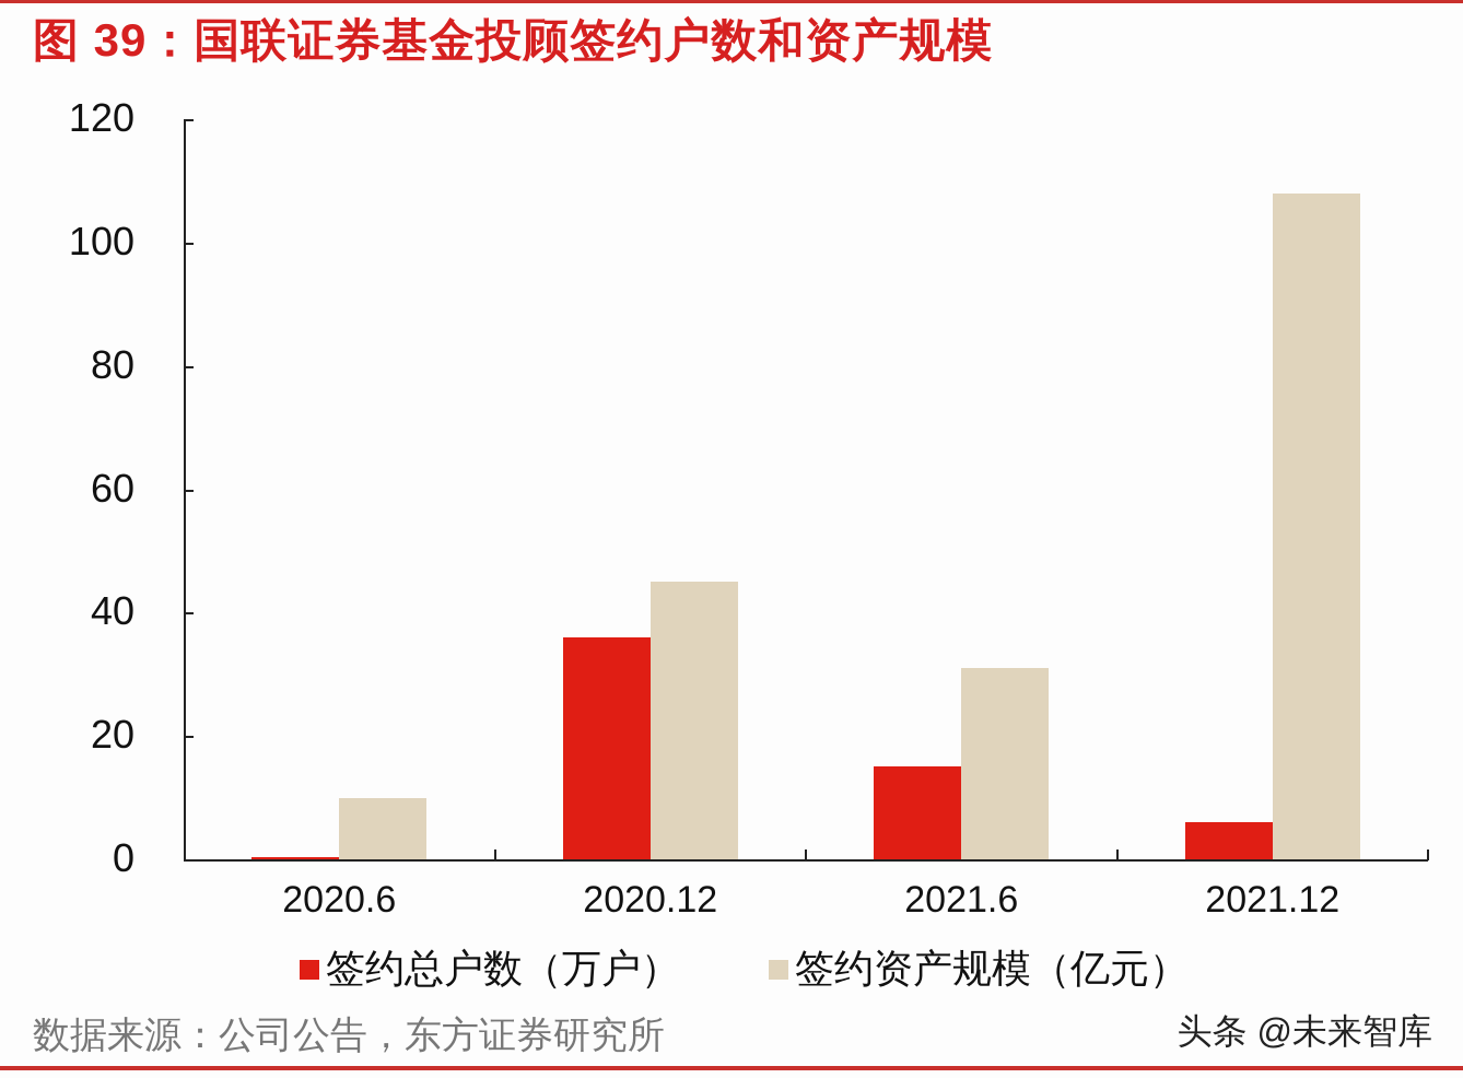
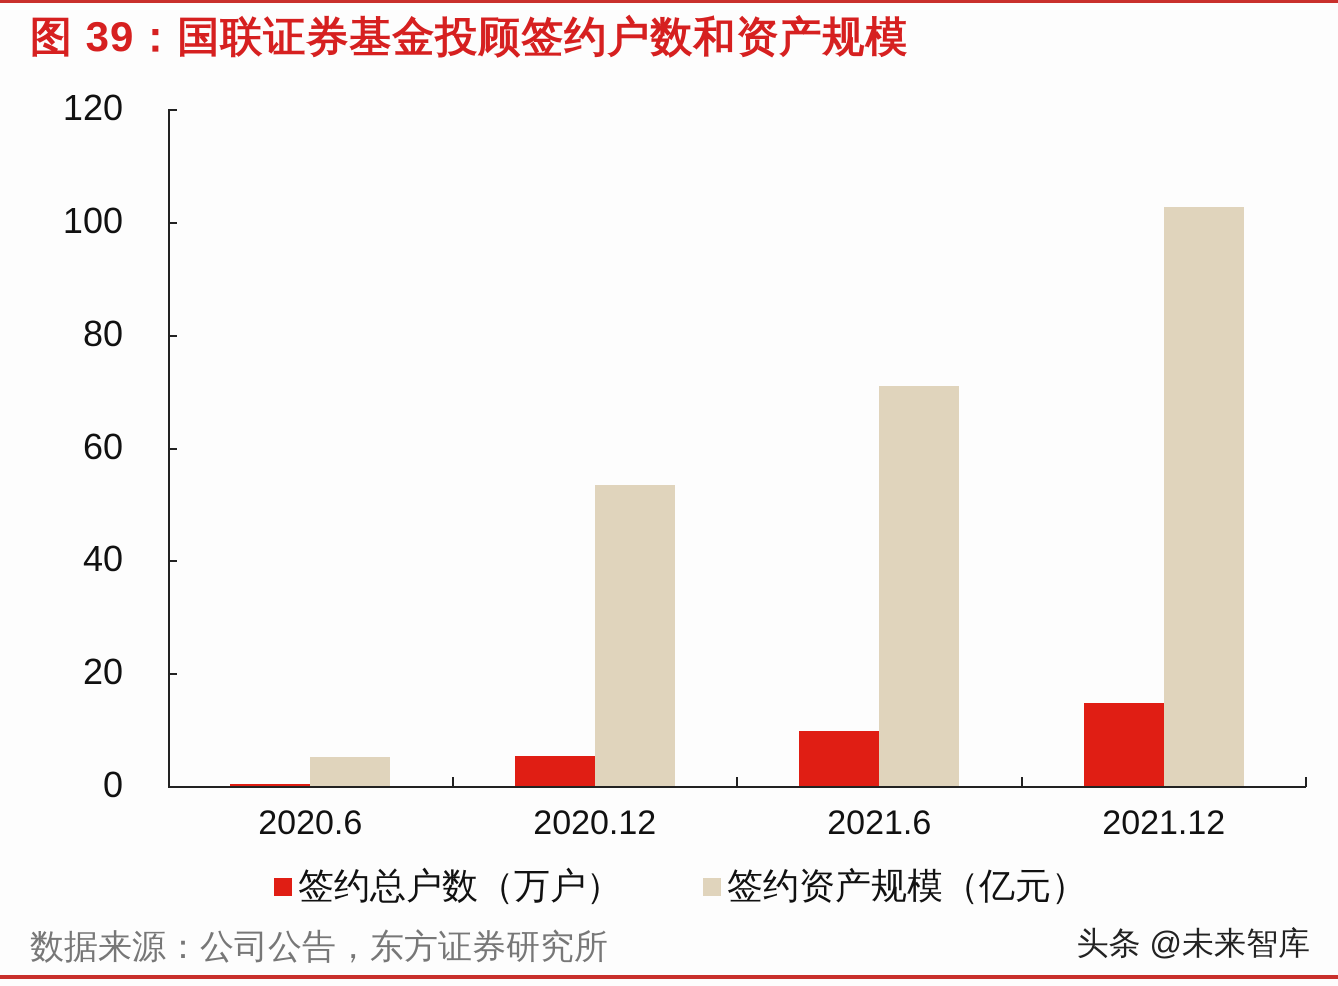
签约资产规模（亿元）/2020.6: 10 -> 5
签约总户数（万户）/2020.12: 36 -> 5
签约资产规模（亿元）/2020.12: 45 -> 53
签约总户数（万户）/2021.6: 15 -> 10
签约资产规模（亿元）/2021.6: 31 -> 71
签约总户数（万户）/2021.12: 6 -> 15
签约资产规模（亿元）/2021.12: 108 -> 103
